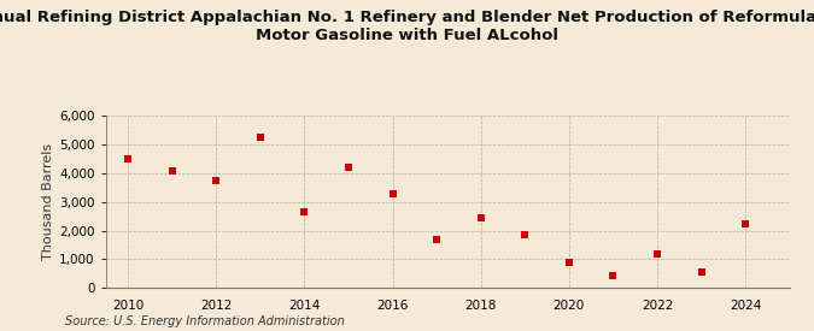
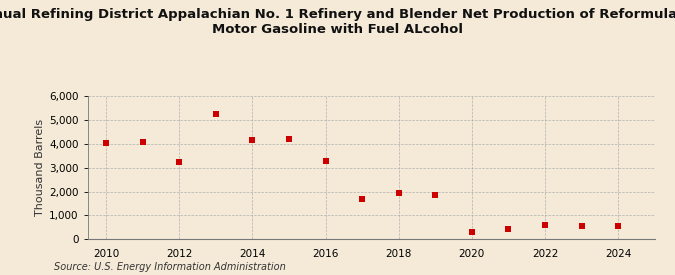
2010: 4,500 -> 4,050
2012: 3,750 -> 3,250
2014: 2,650 -> 4,150
2018: 2,450 -> 1,950
2020: 900 -> 300
2022: 1,200 -> 600
2024: 2,250 -> 550
